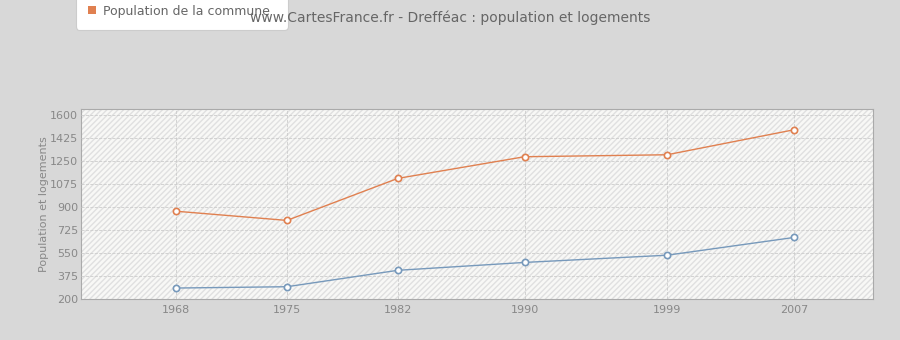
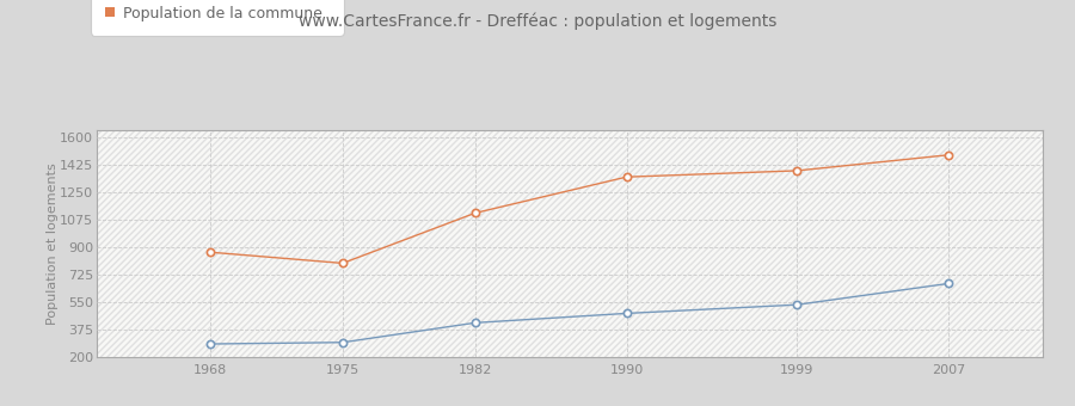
Population de la commune/1990: 1280 -> 1350
Population de la commune/1999: 1300 -> 1390
